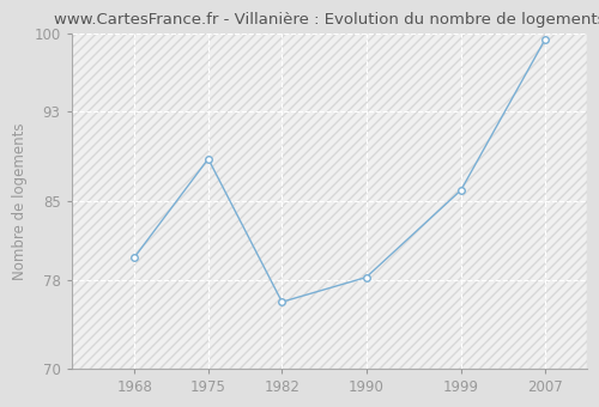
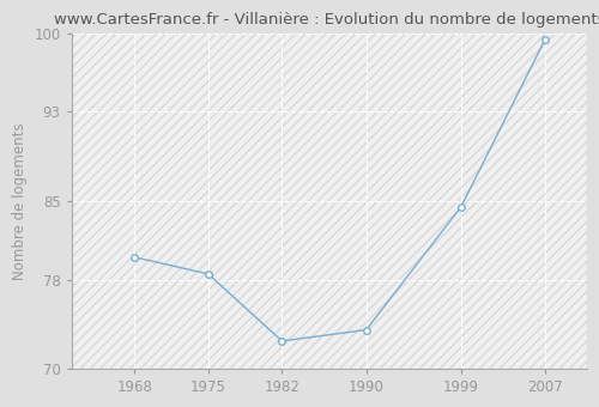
1975: 88.8 -> 78.5
1982: 76.0 -> 72.5
1990: 78.2 -> 73.5
1999: 86.0 -> 84.5
